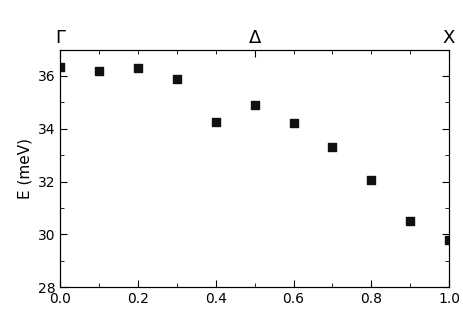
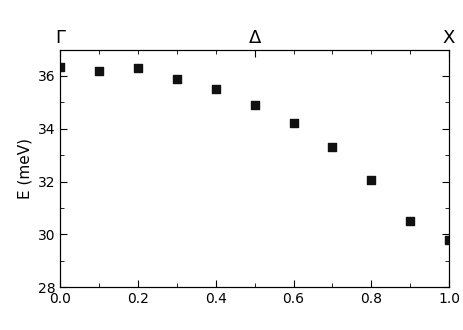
0.4: 34.25 -> 35.52
